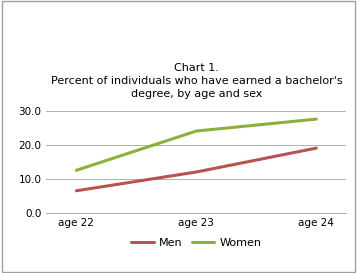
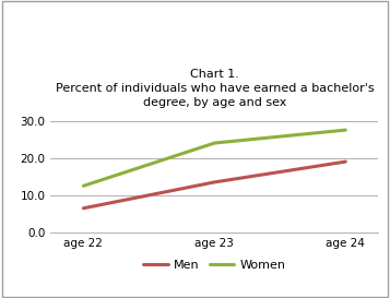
Men/age 23: 12.0 -> 13.5
